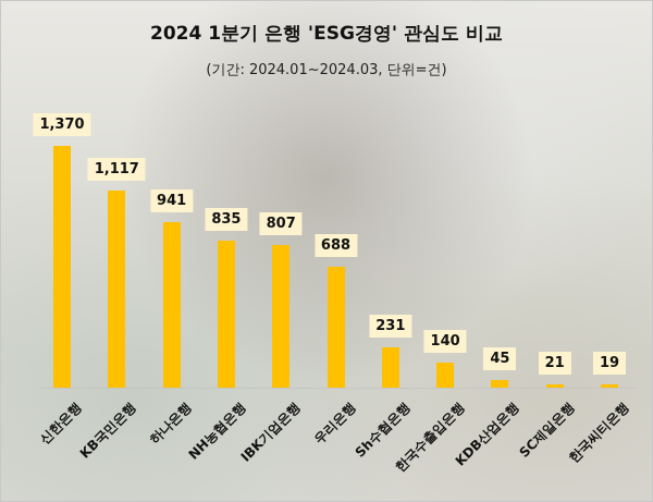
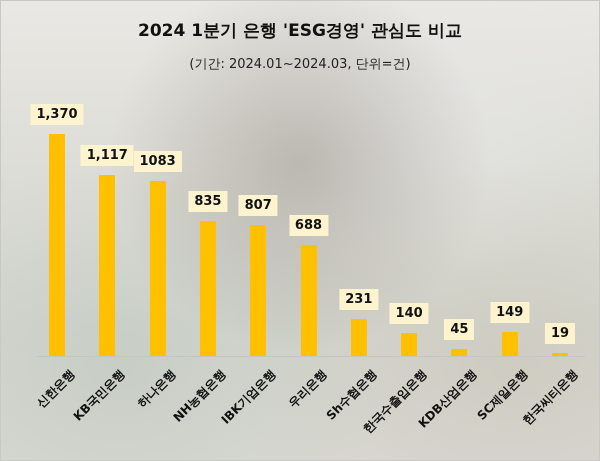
하나은행: 941 -> 1083
SC제일은행: 21 -> 149
